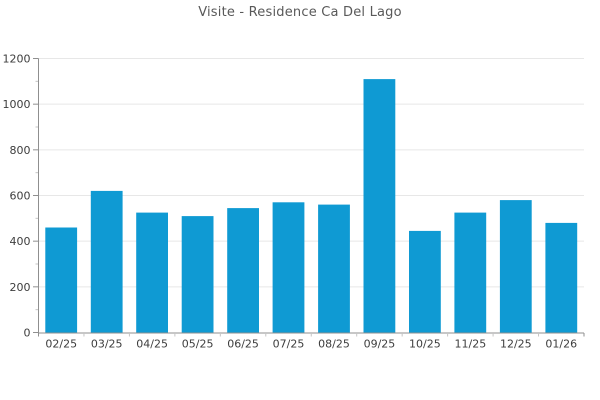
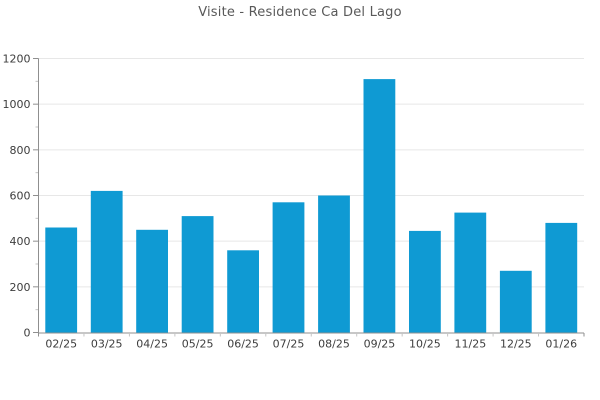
04/25: 520 -> 450
06/25: 540 -> 360
08/25: 560 -> 600
12/25: 580 -> 270
